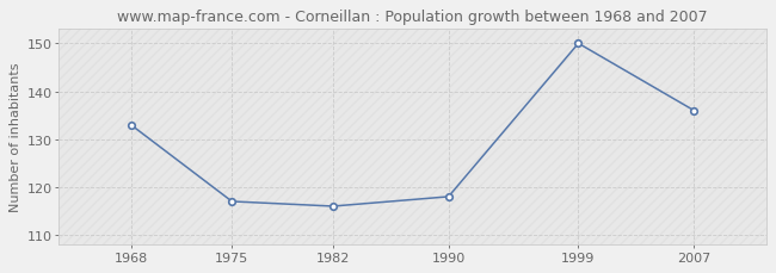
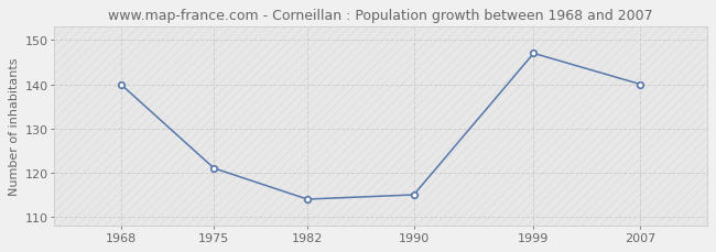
1968: 133 -> 140
1975: 117 -> 121
1982: 116 -> 114
1990: 118 -> 115
1999: 150 -> 147
2007: 136 -> 140
